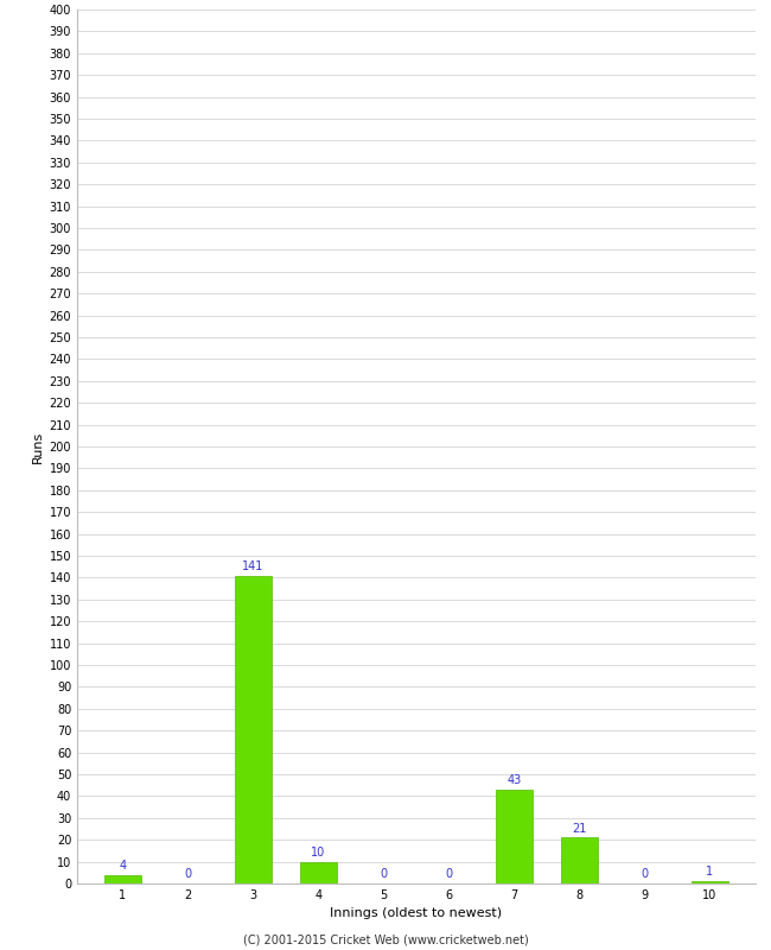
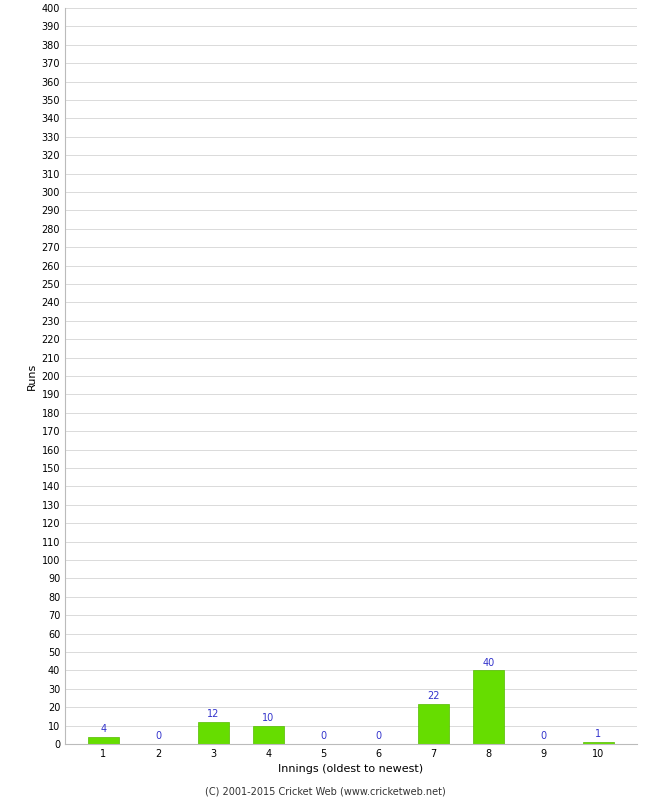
3: 141 -> 12
7: 43 -> 22
8: 21 -> 40
